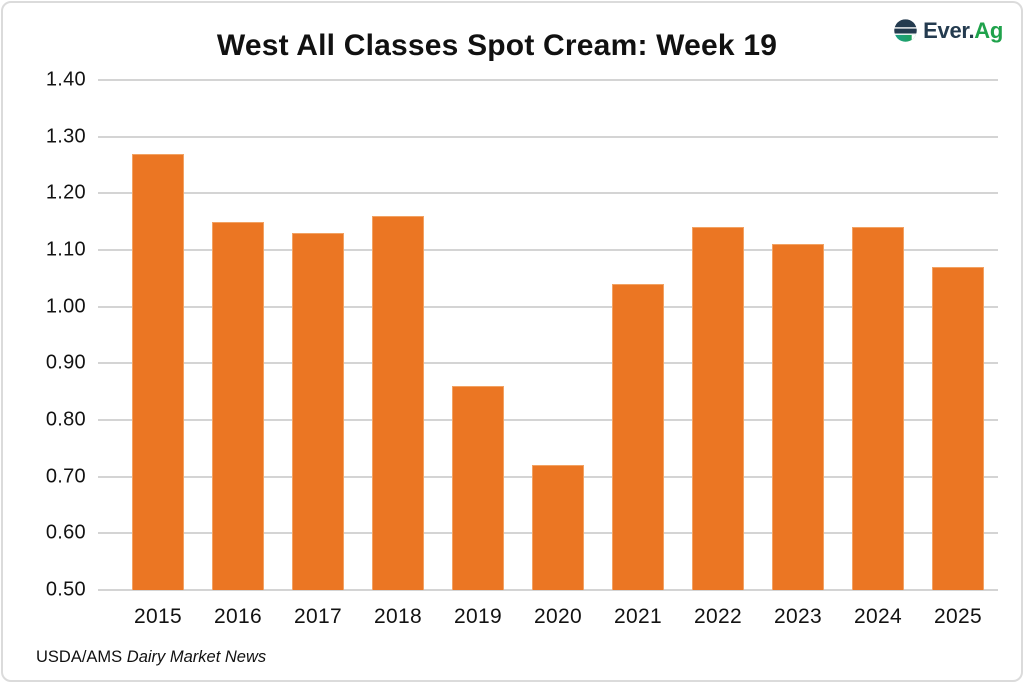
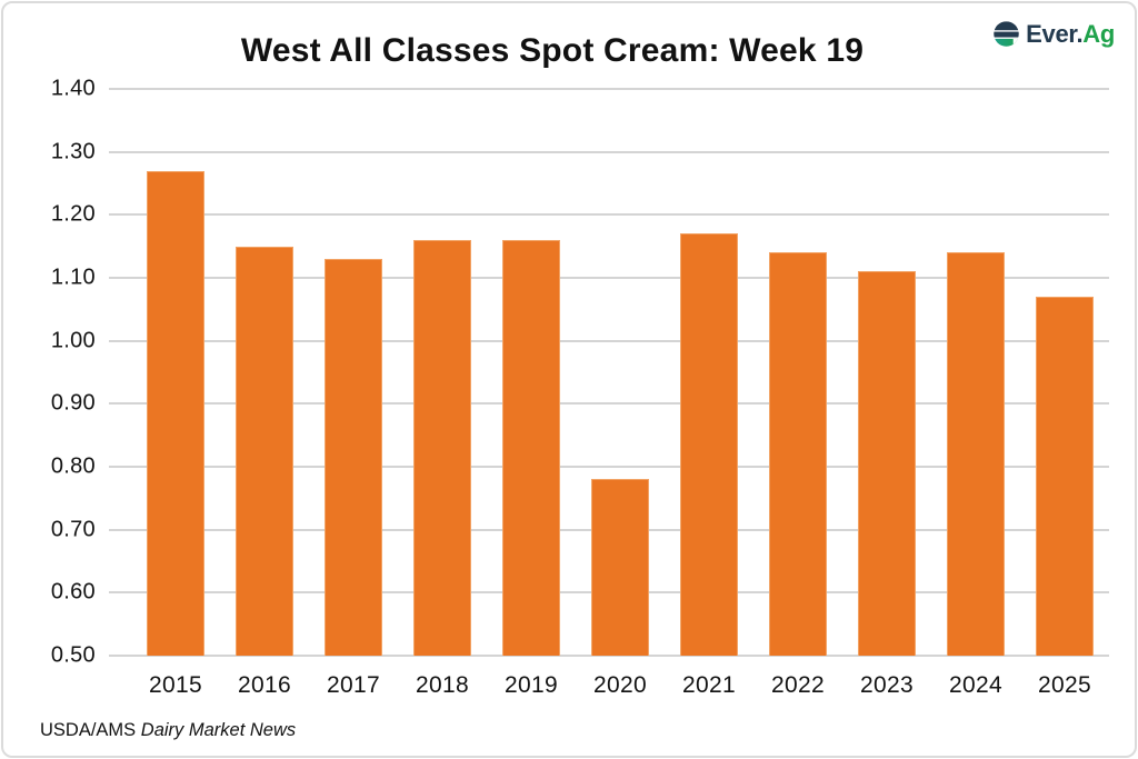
2019: 0.86 -> 1.16
2020: 0.72 -> 0.78
2021: 1.04 -> 1.17
